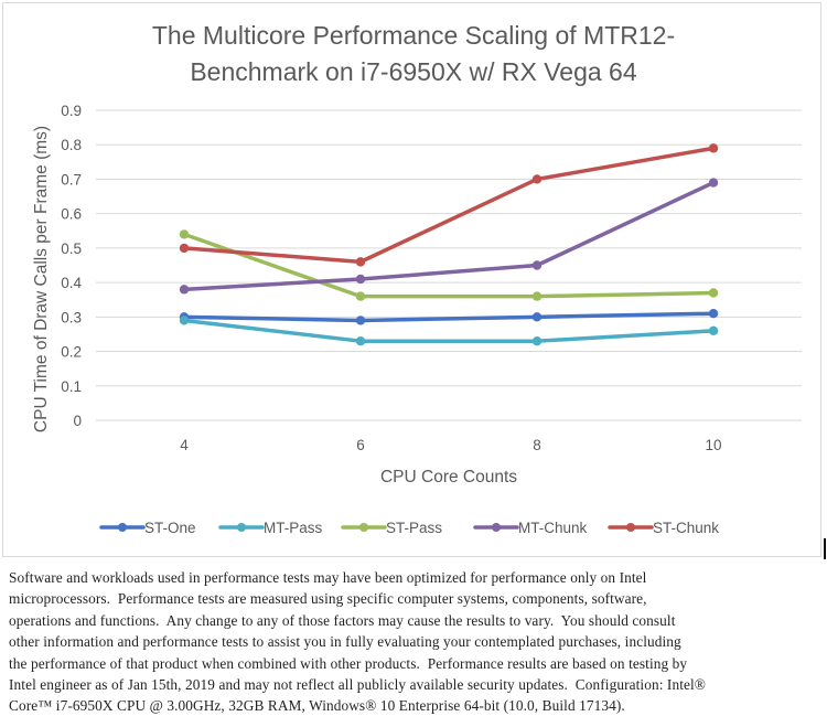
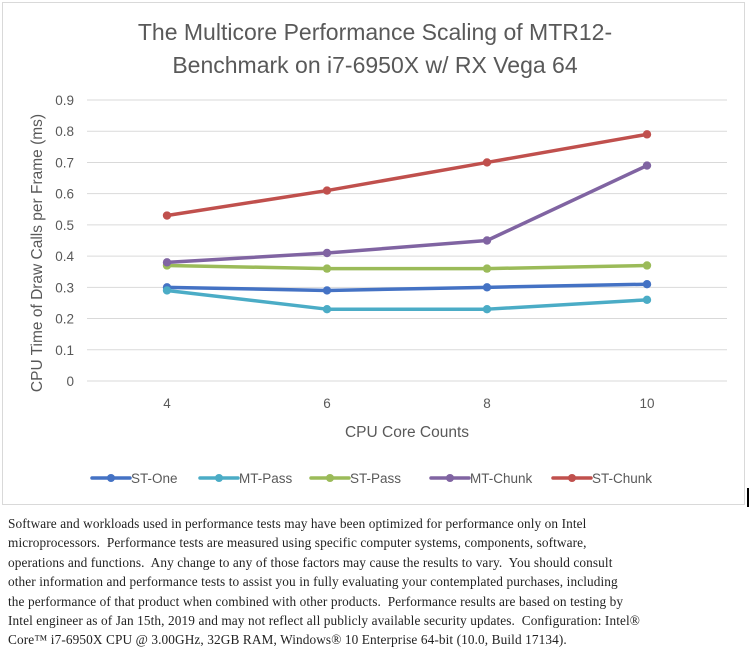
ST-Pass/4: 0.54 -> 0.37
ST-Chunk/4: 0.50 -> 0.53
ST-Chunk/6: 0.46 -> 0.61
